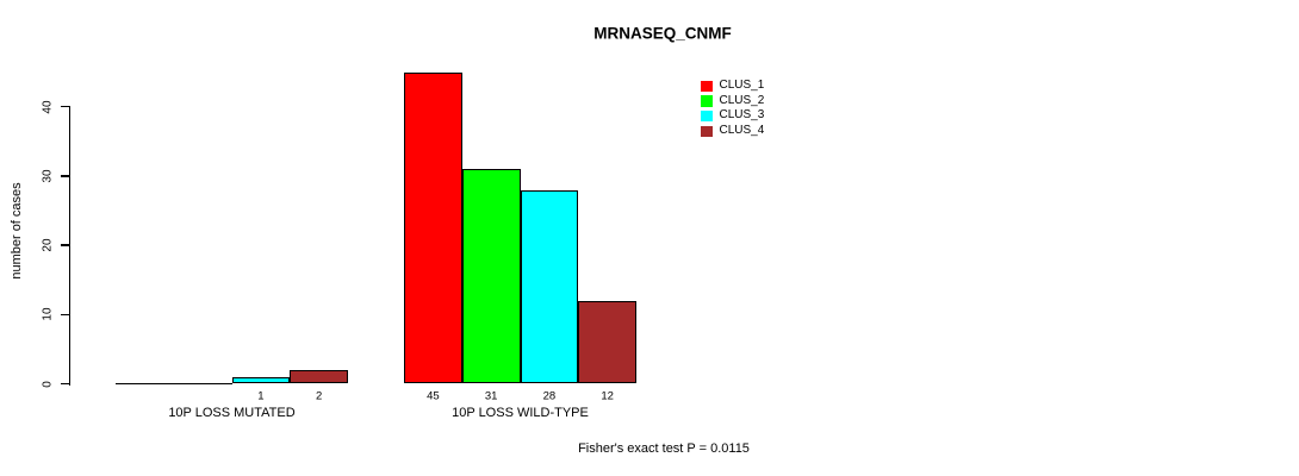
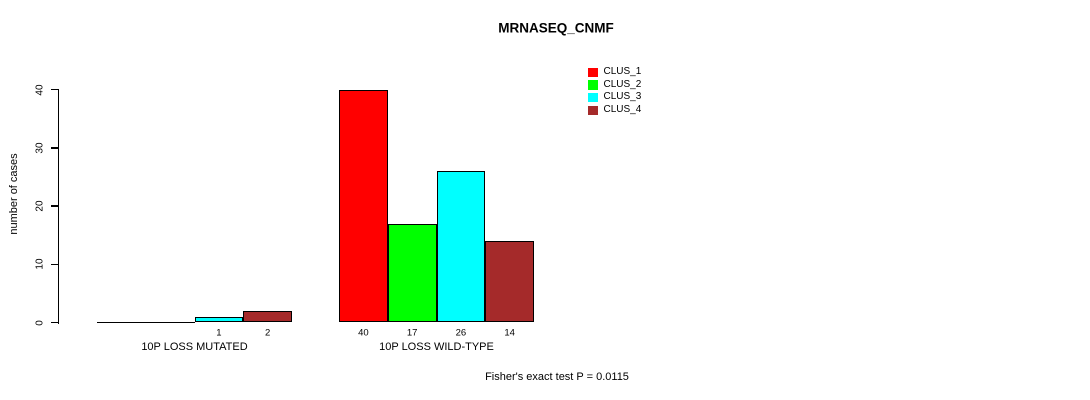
CLUS_1/10P LOSS WILD-TYPE: 45 -> 40
CLUS_2/10P LOSS WILD-TYPE: 31 -> 17
CLUS_3/10P LOSS WILD-TYPE: 28 -> 26
CLUS_4/10P LOSS WILD-TYPE: 12 -> 14
